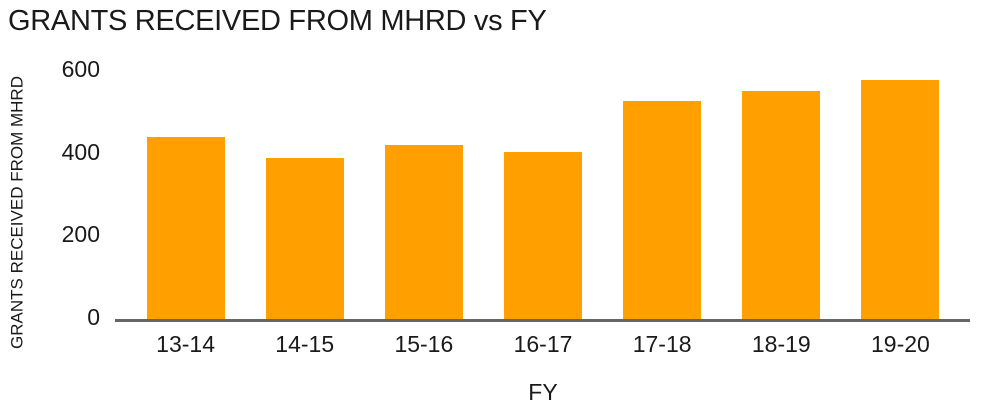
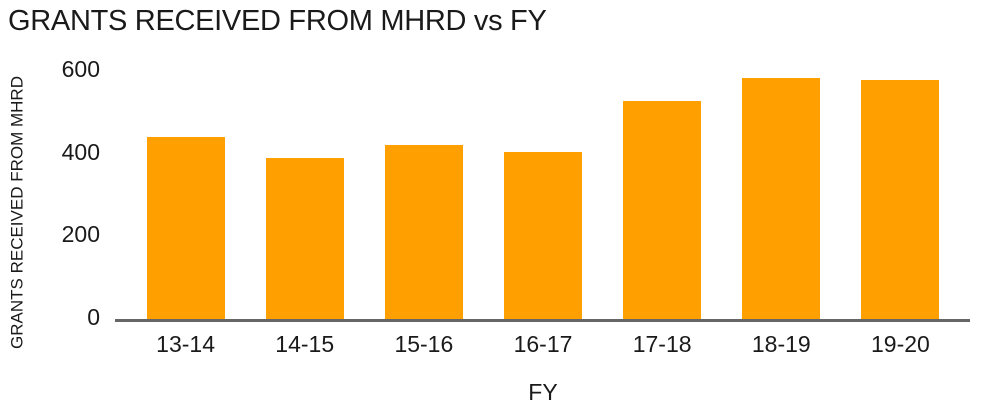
18-19: 550 -> 580
